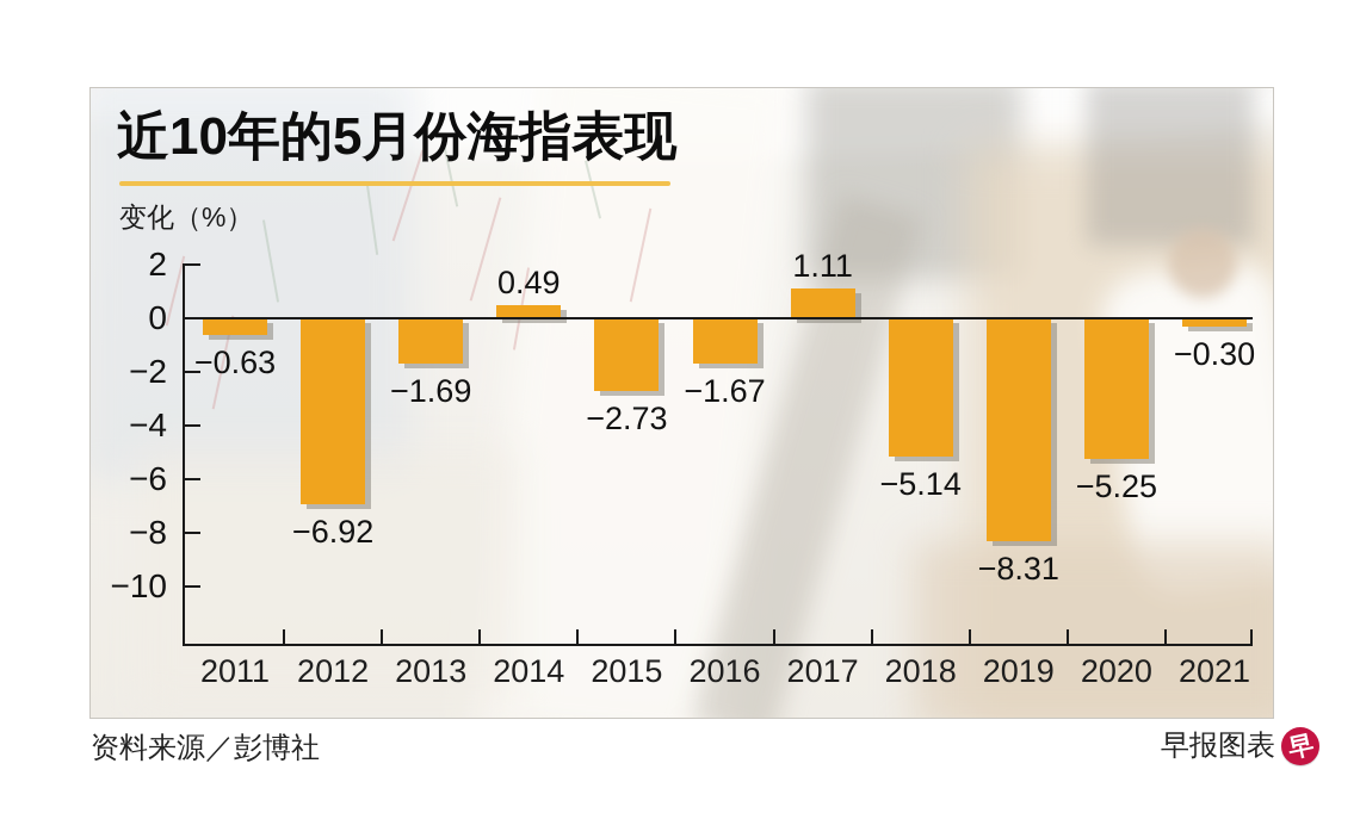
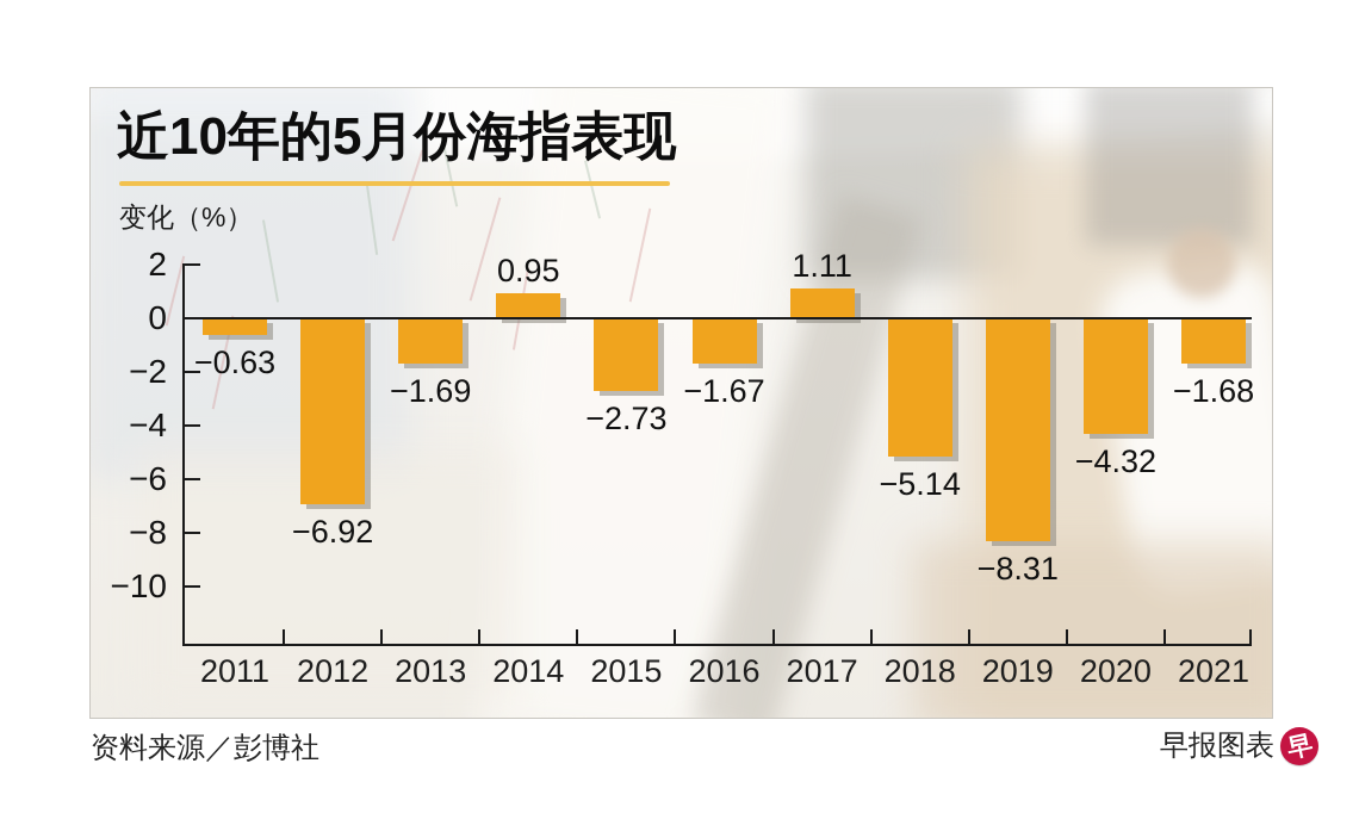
2014: 0.49 -> 0.95
2020: −5.25 -> −4.32
2021: −0.30 -> −1.68
